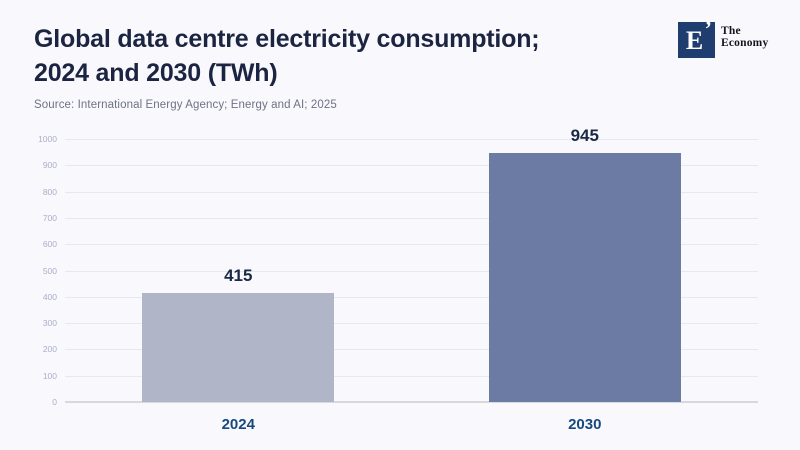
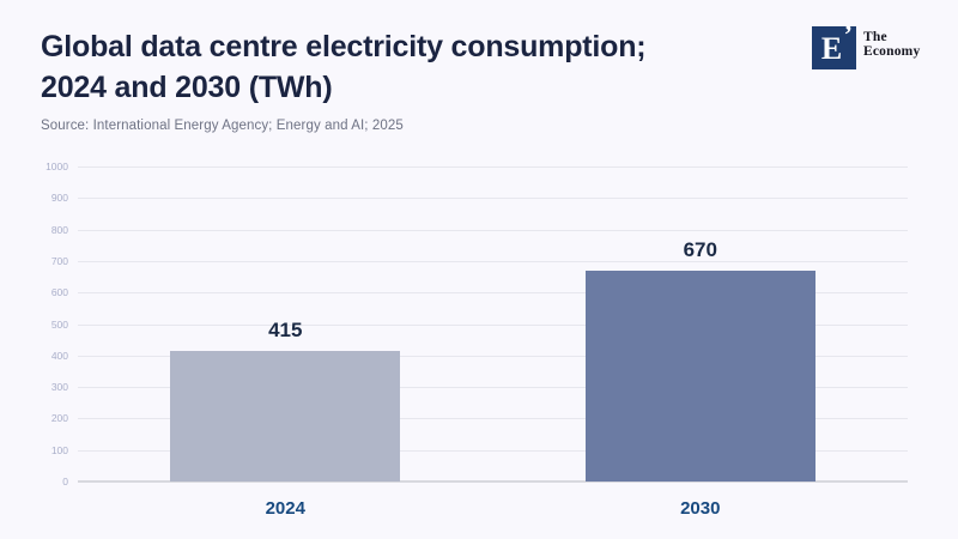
2030: 945 -> 670
